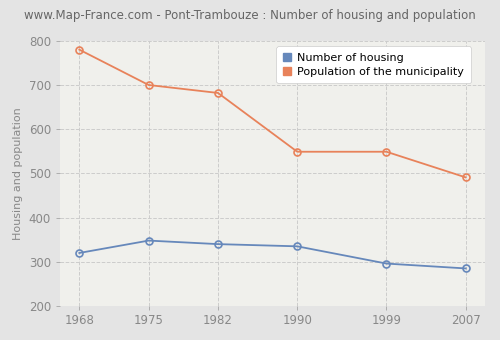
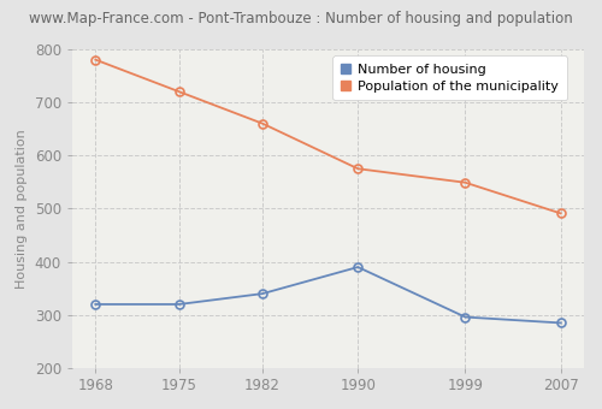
Number of housing/1975: 348 -> 320
Population of the municipality/1975: 700 -> 720
Population of the municipality/1982: 682 -> 660
Number of housing/1990: 335 -> 390
Population of the municipality/1990: 549 -> 575
